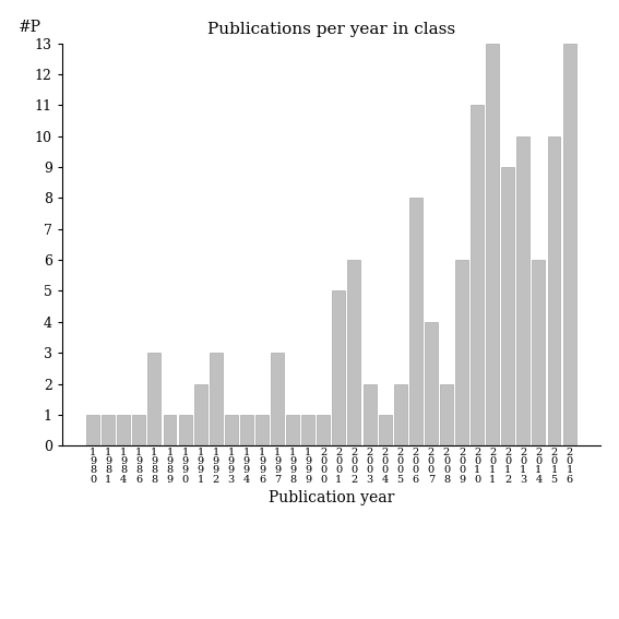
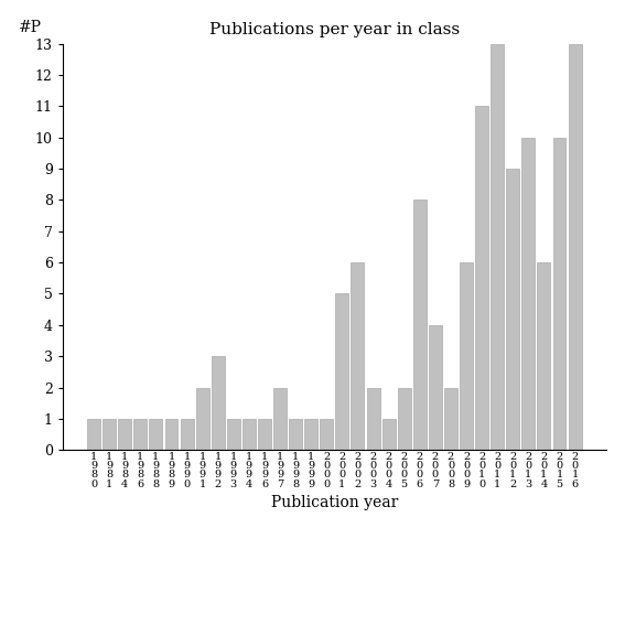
1 9 8 8: 3 -> 1
1 9 9 7: 3 -> 2
